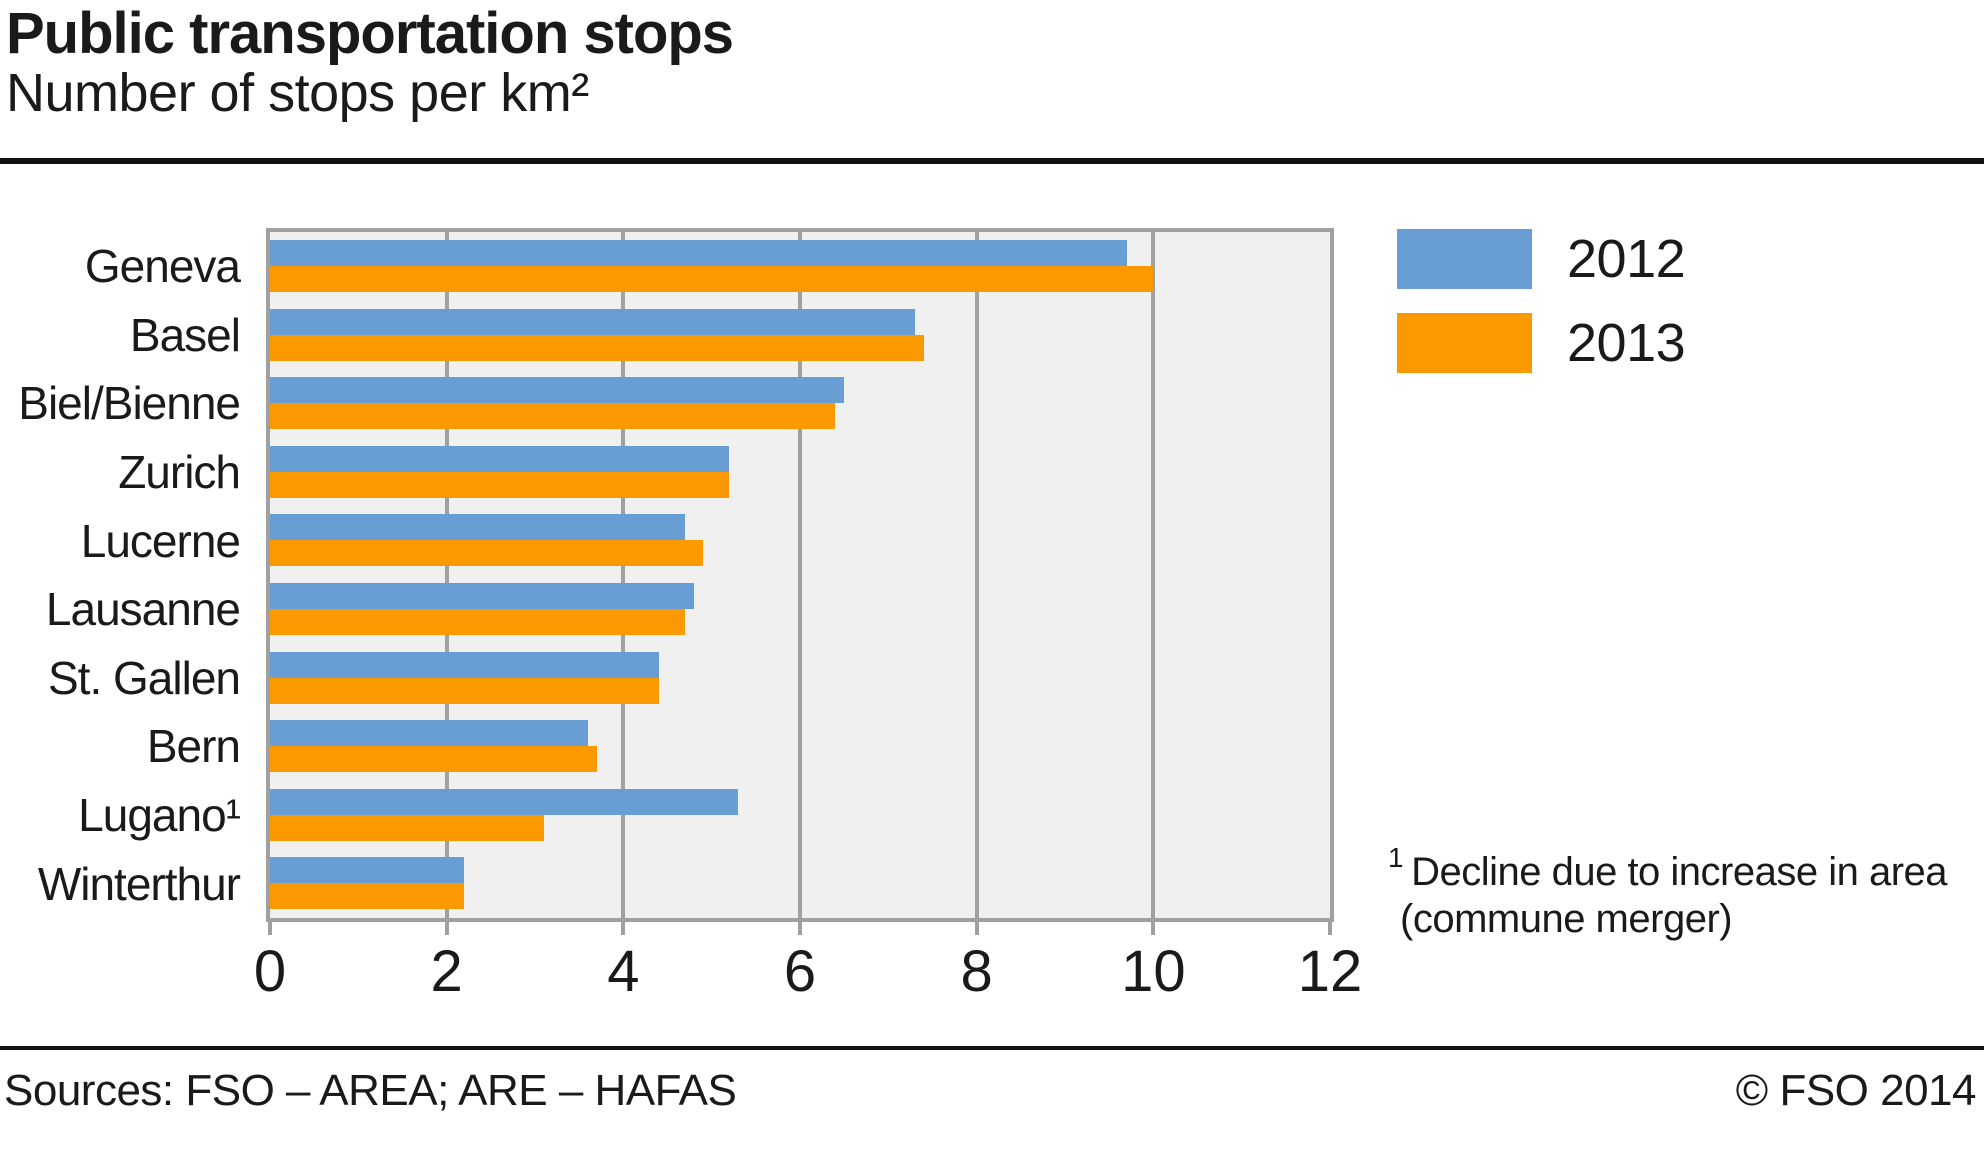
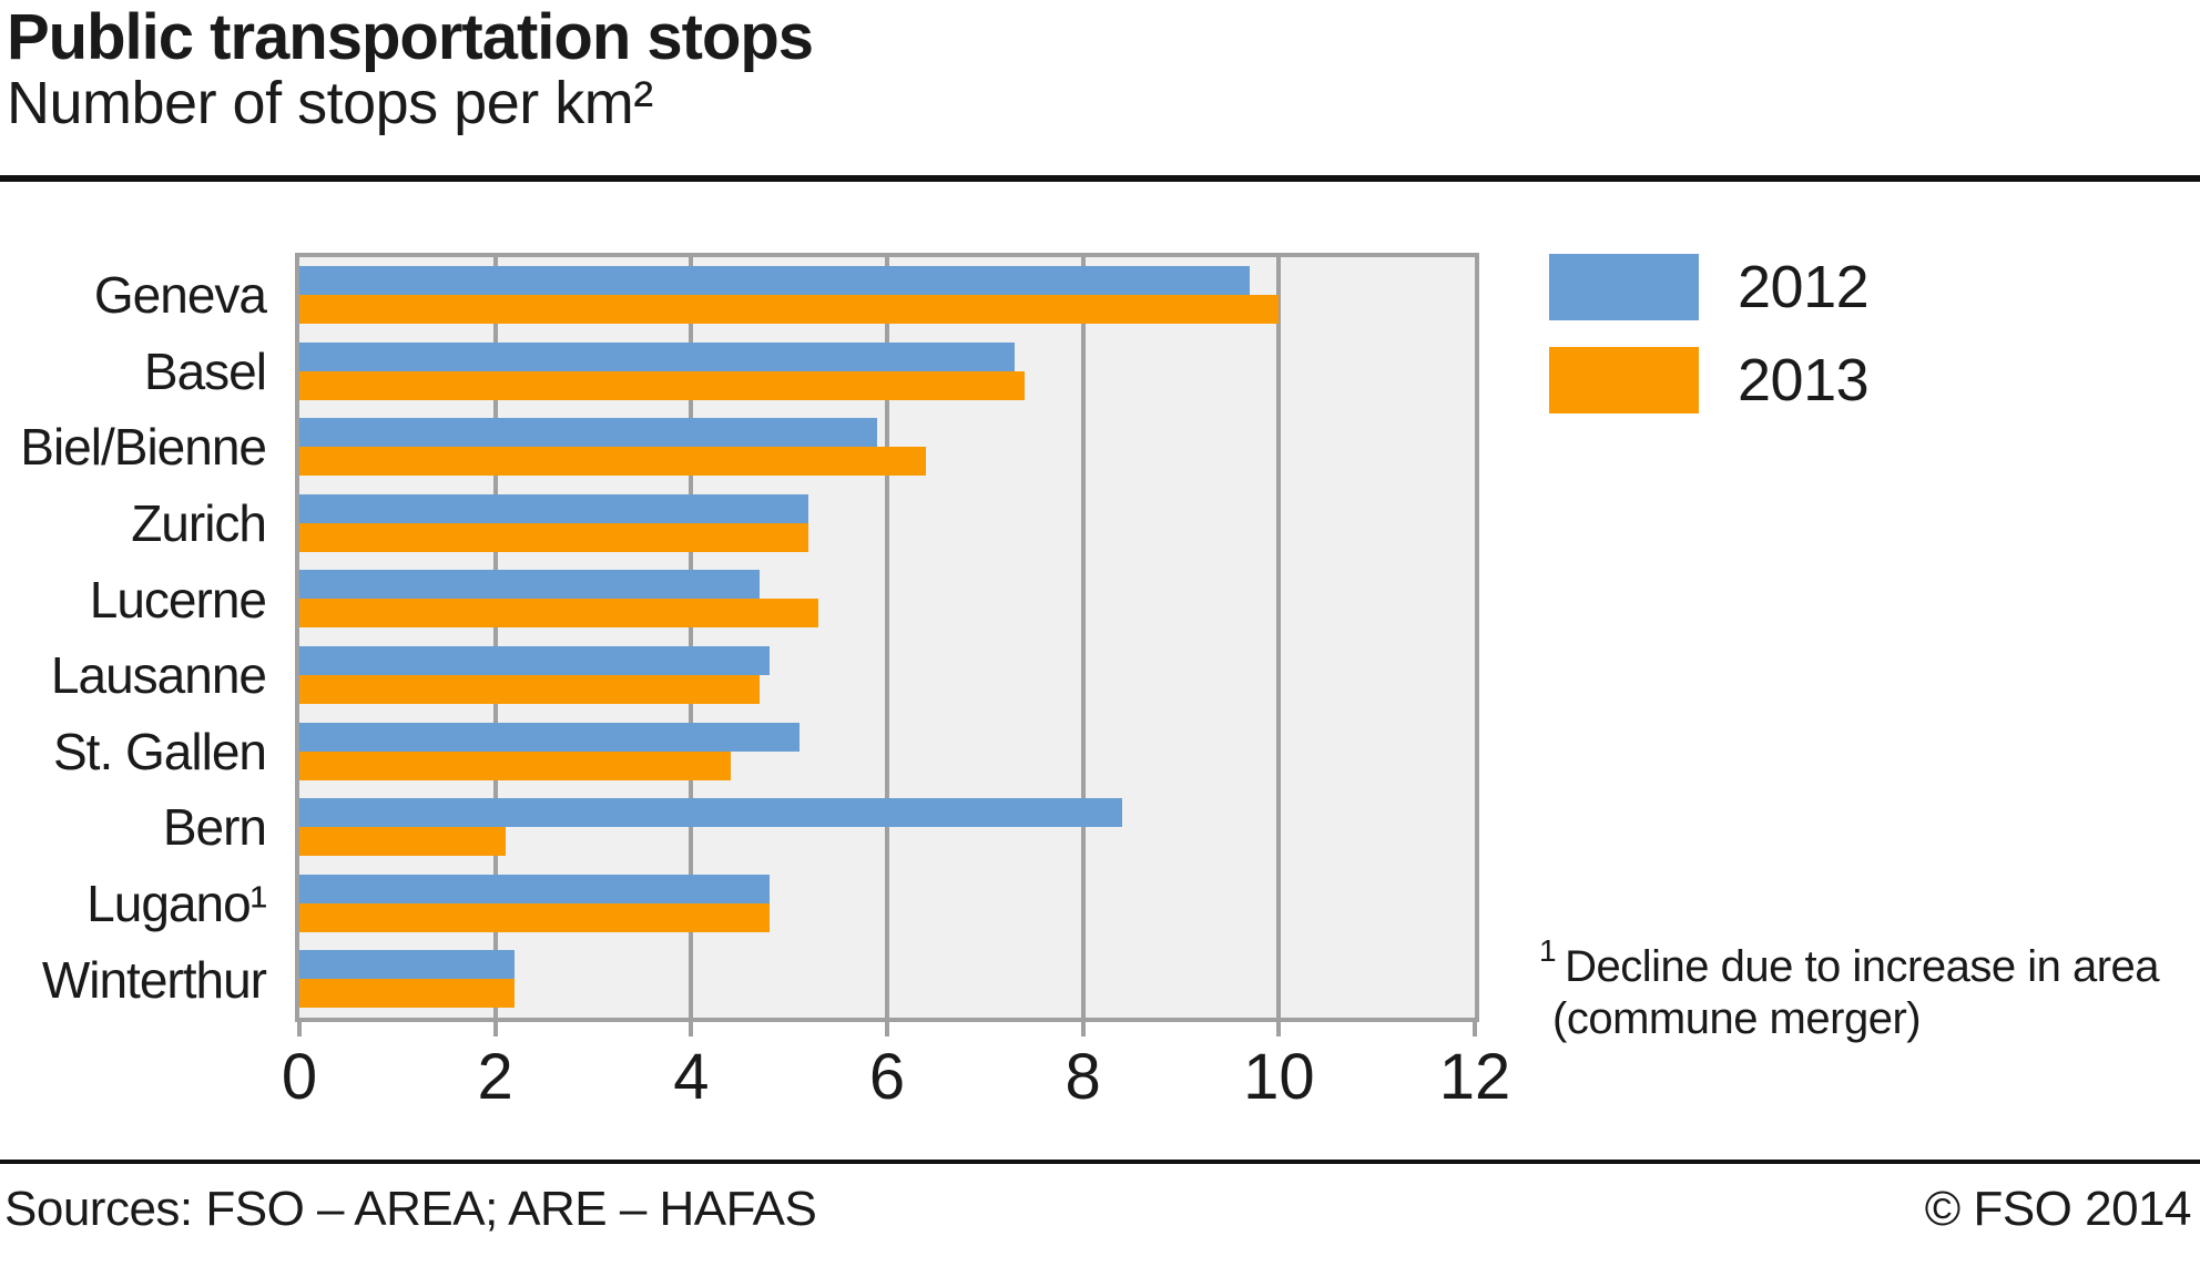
2012/Biel/Bienne: 6.5 -> 5.9
2013/Lucerne: 4.9 -> 5.3
2012/St. Gallen: 4.4 -> 5.1
2012/Bern: 3.6 -> 8.4
2013/Bern: 3.7 -> 2.1
2012/Lugano¹: 5.3 -> 4.8
2013/Lugano¹: 3.1 -> 4.8
